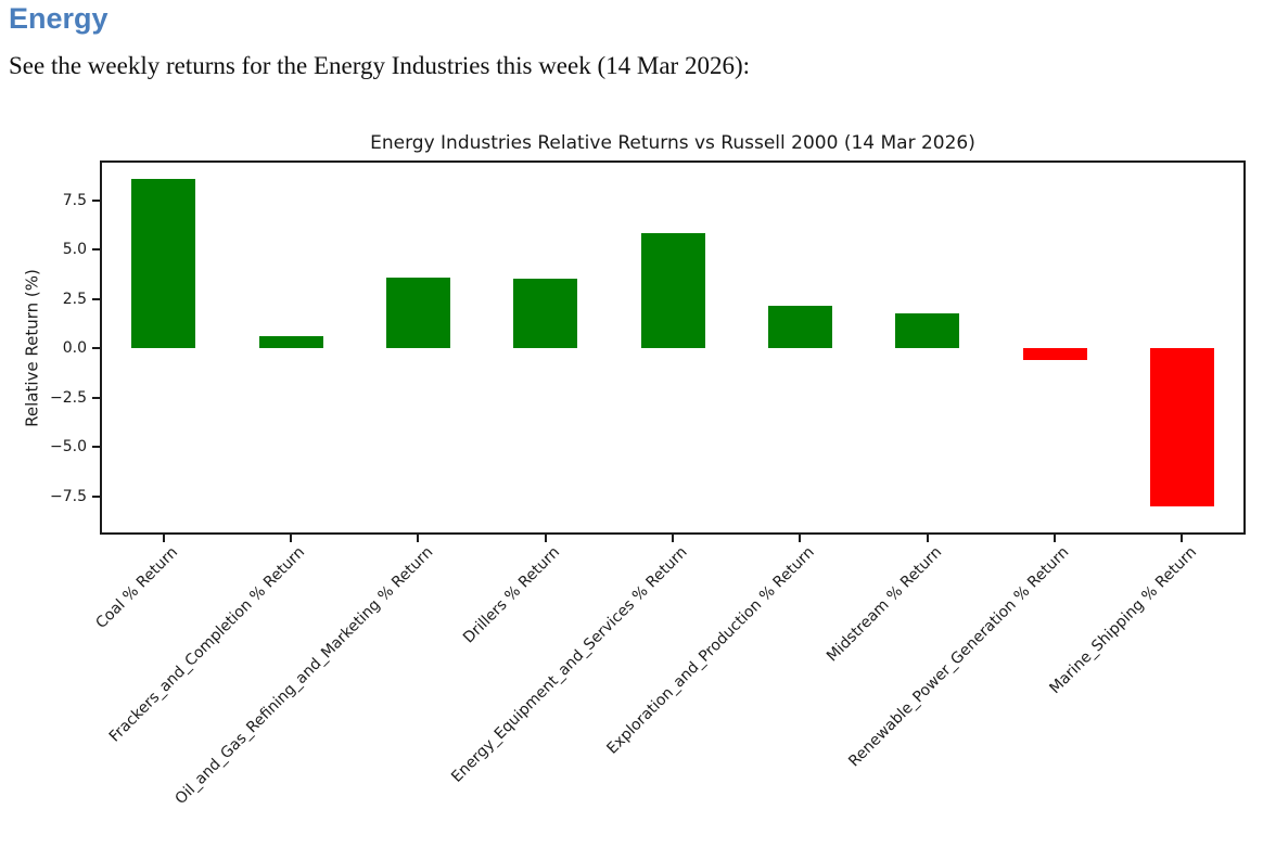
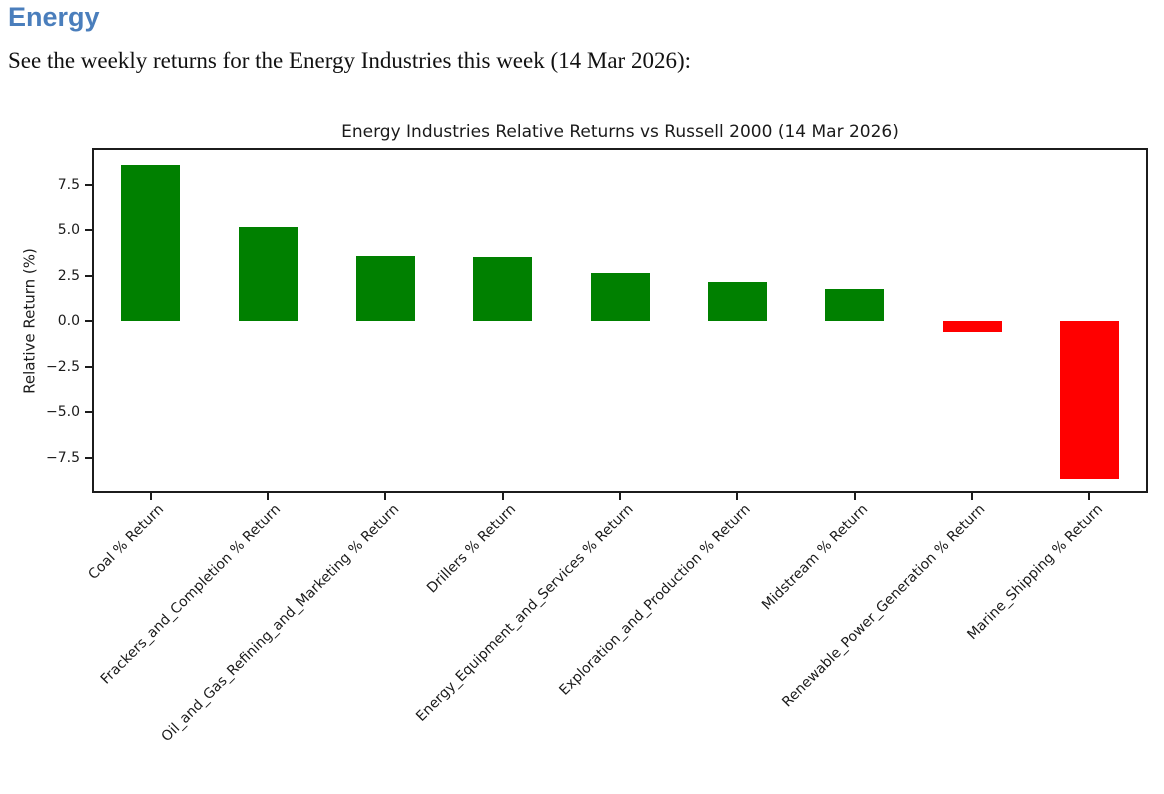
Frackers_and_Completion % Return: 0.6 -> 5.2
Energy_Equipment_and_Services % Return: 5.8 -> 2.6
Marine_Shipping % Return: -8.0 -> -8.7
